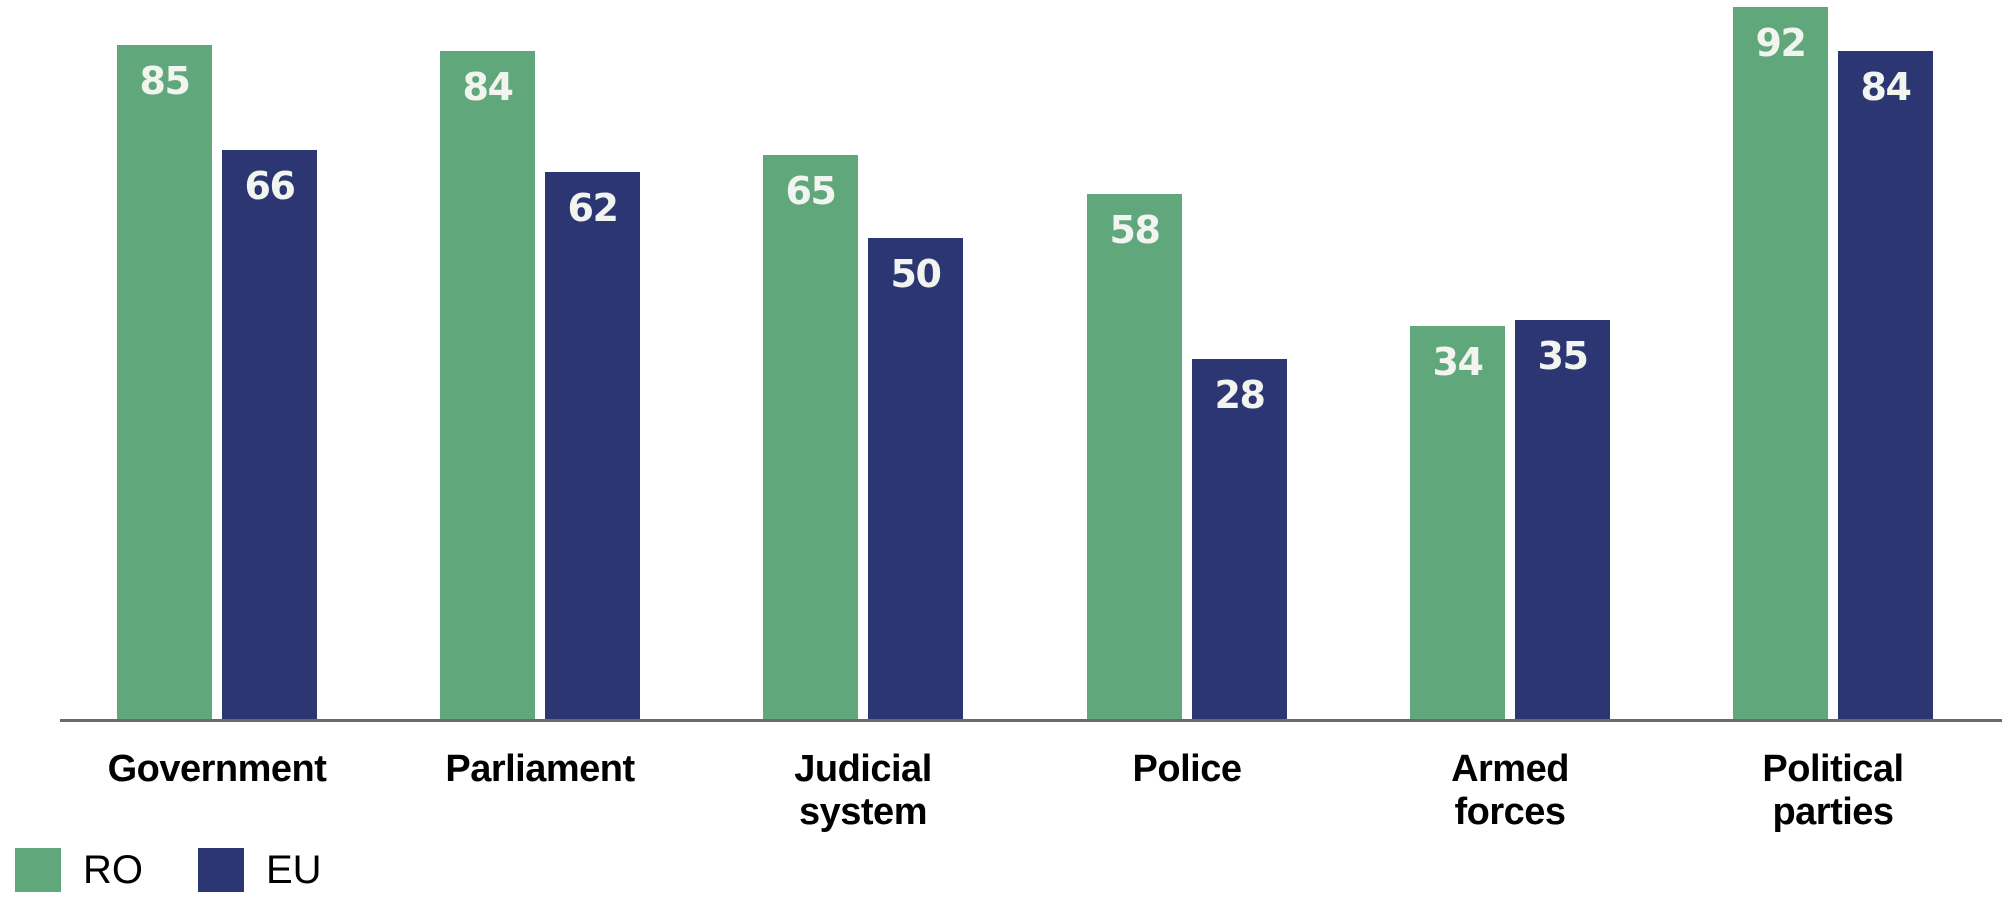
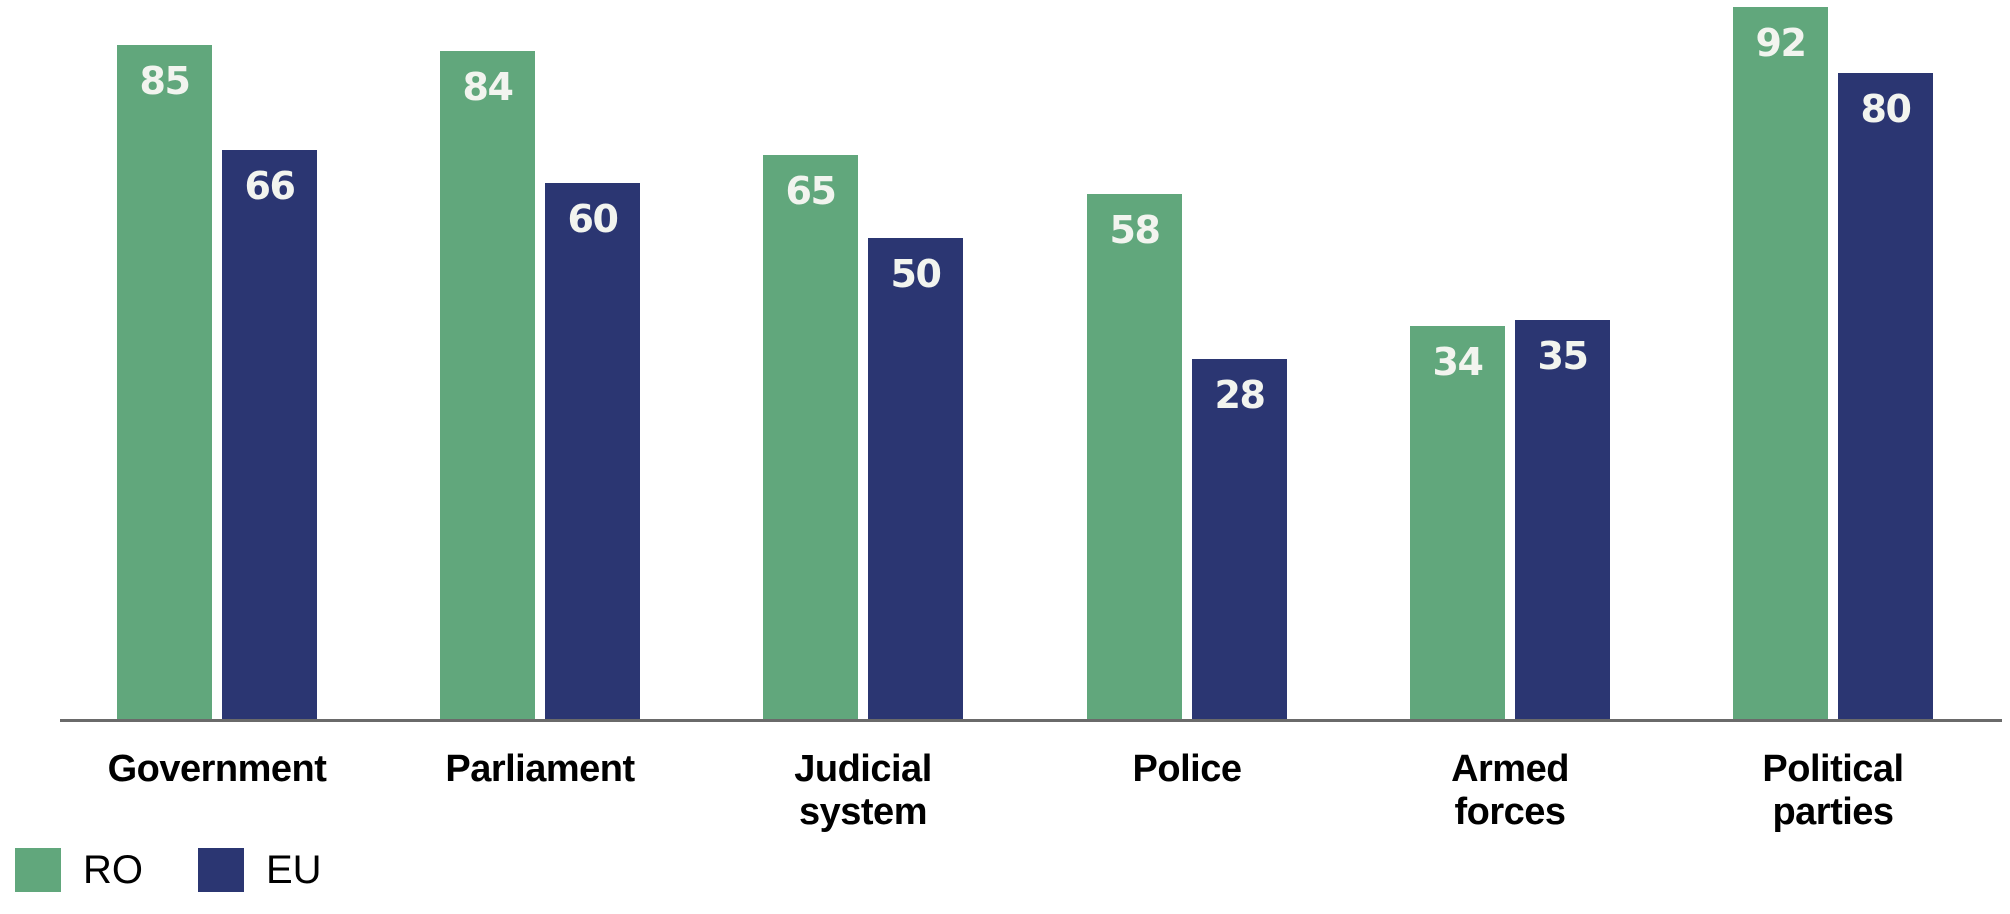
EU/Parliament: 62 -> 60
EU/Political parties: 84 -> 80
